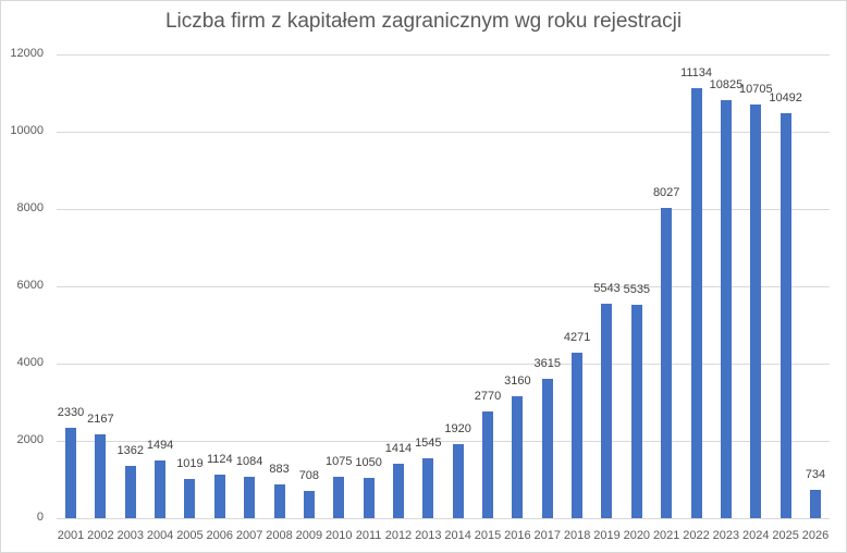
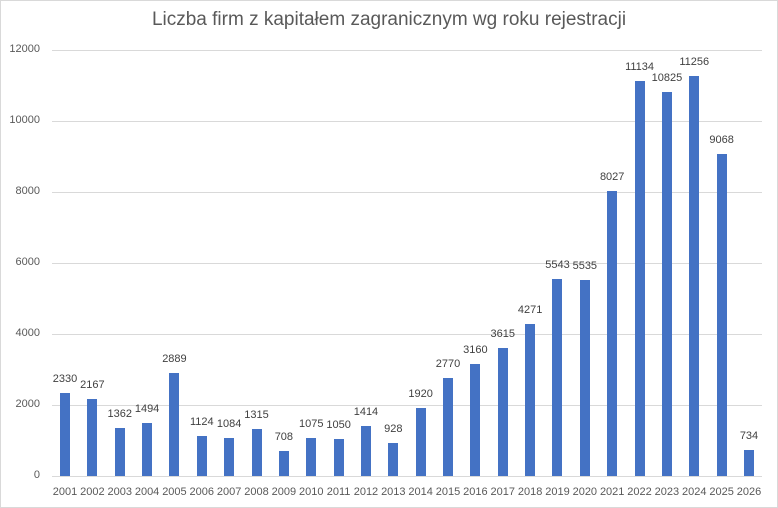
2005: 1019 -> 2889
2008: 883 -> 1315
2013: 1545 -> 928
2024: 10705 -> 11256
2025: 10492 -> 9068
